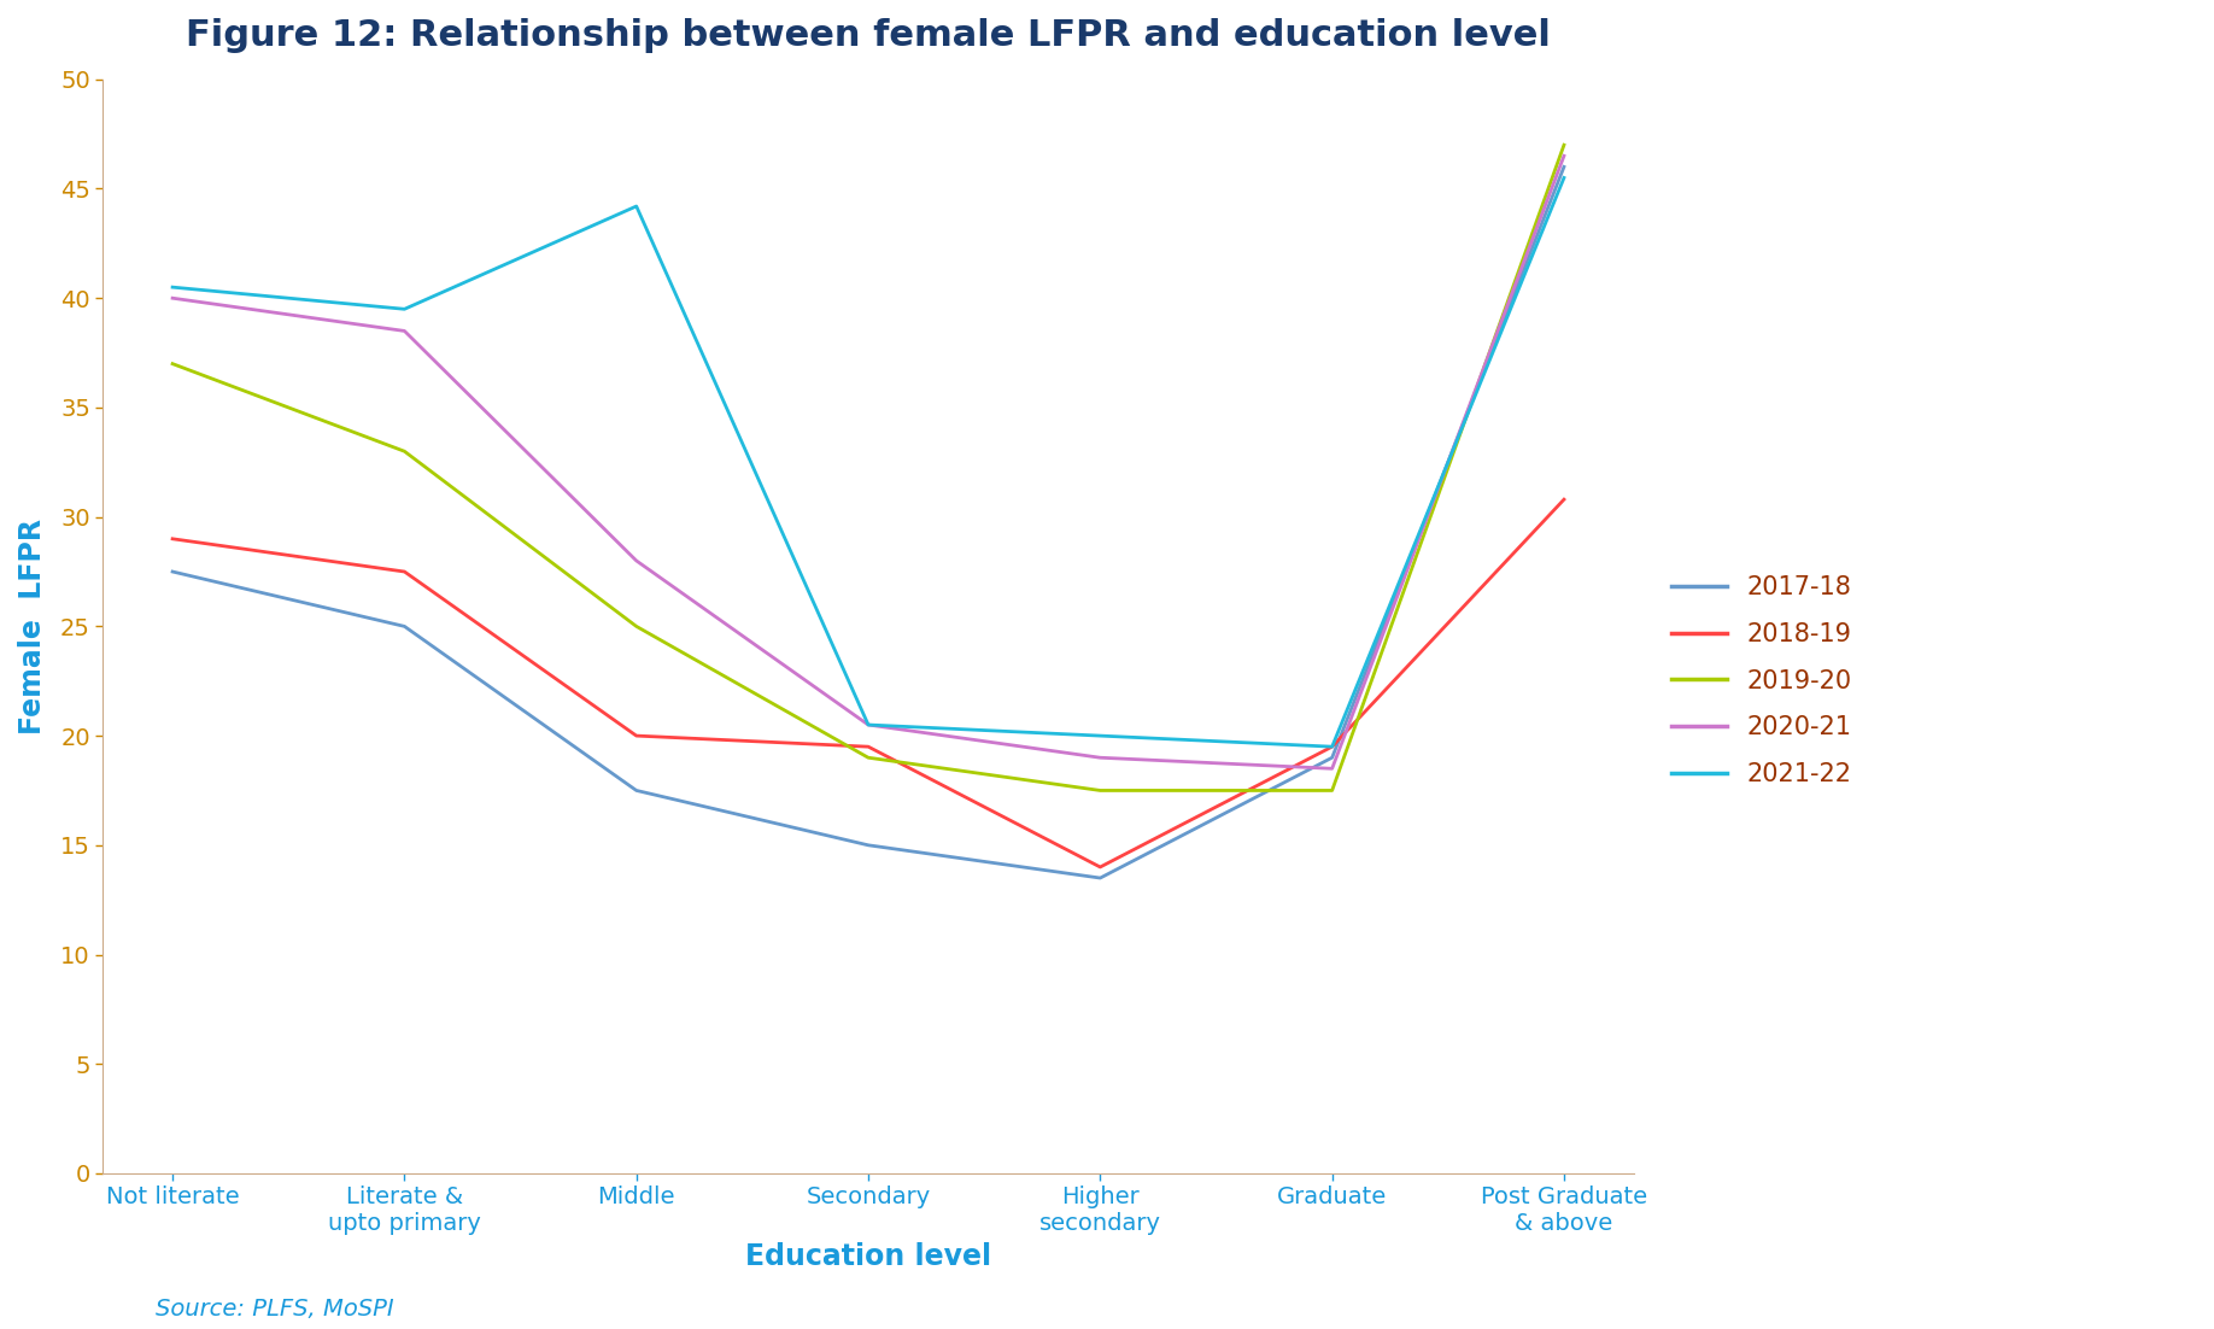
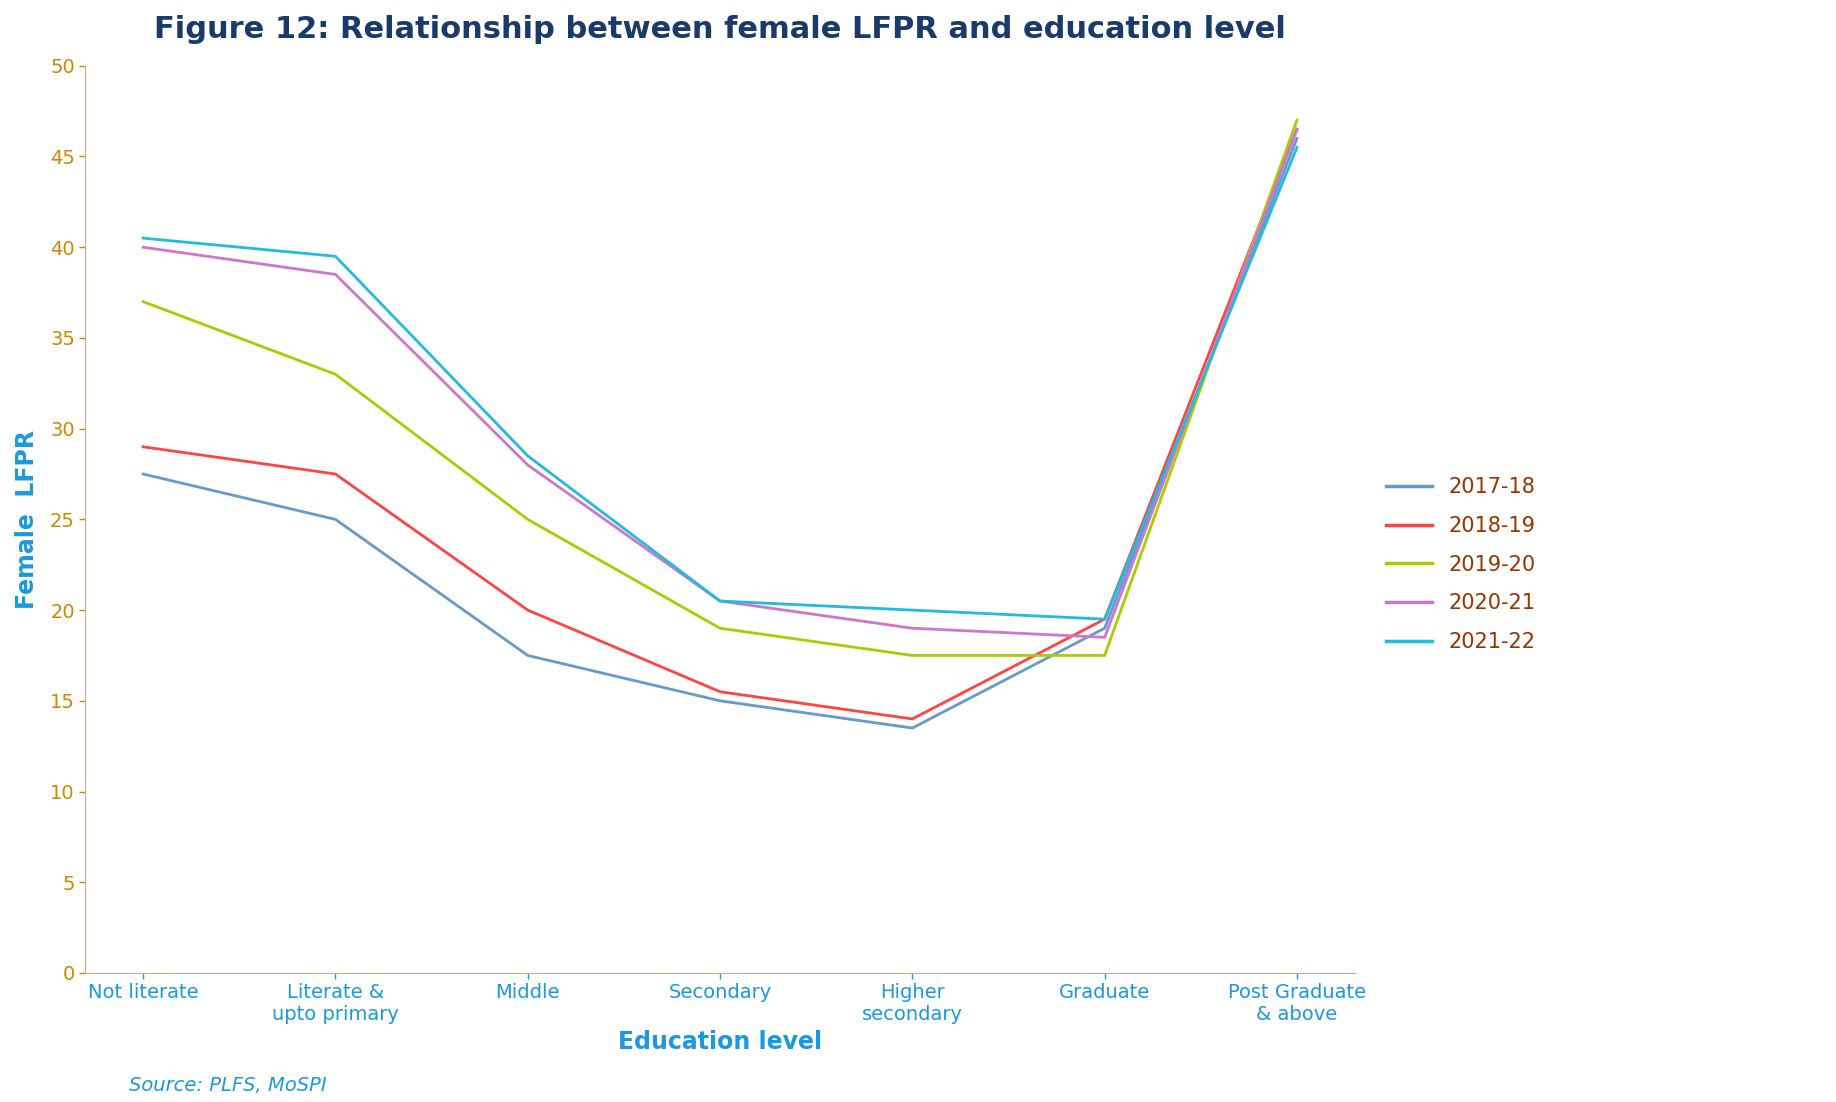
2021-22/Middle: 44.2 -> 28.5
2018-19/Secondary: 19.5 -> 15.5
2018-19/Post Graduate & above: 30.8 -> 46.5
